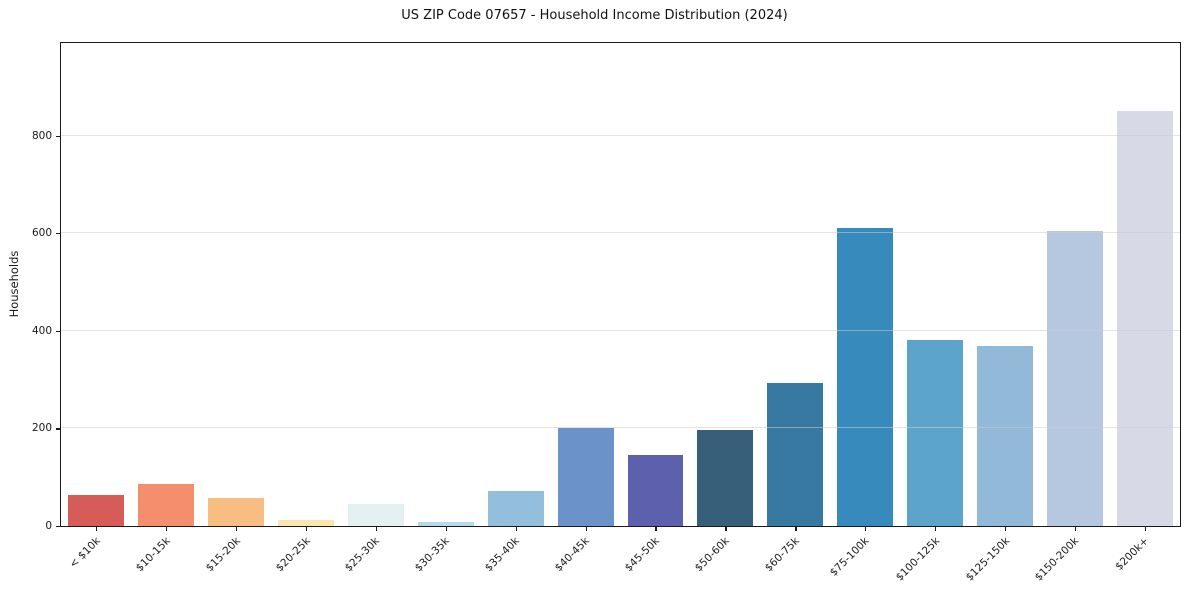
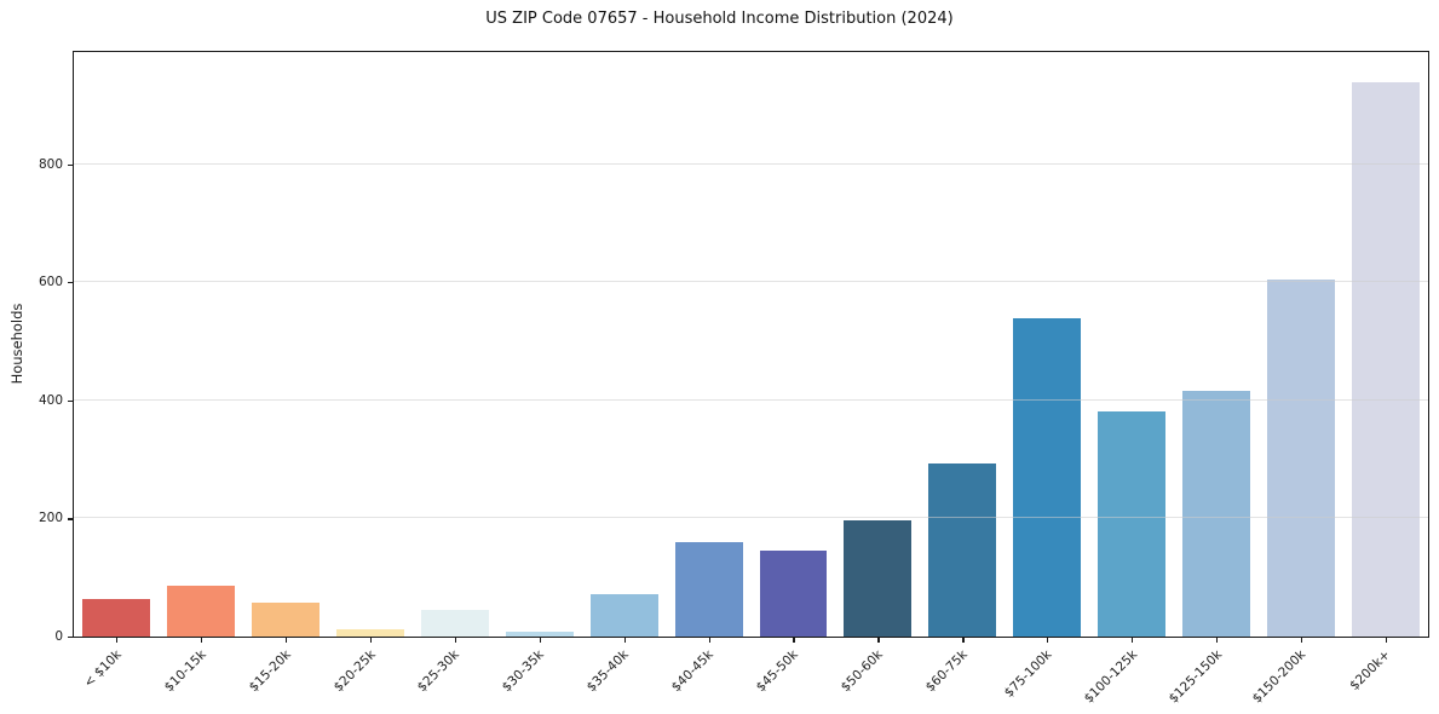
$40-45k: 200 -> 160
$75-100k: 610 -> 540
$125-150k: 370 -> 420
$200k+: 850 -> 940
